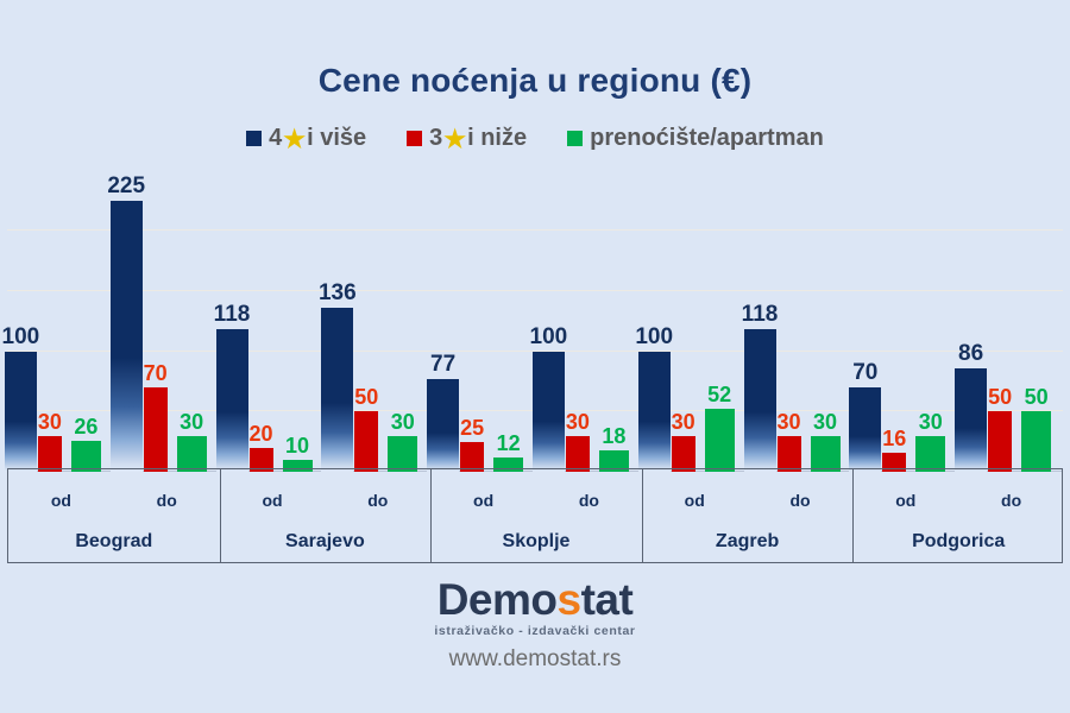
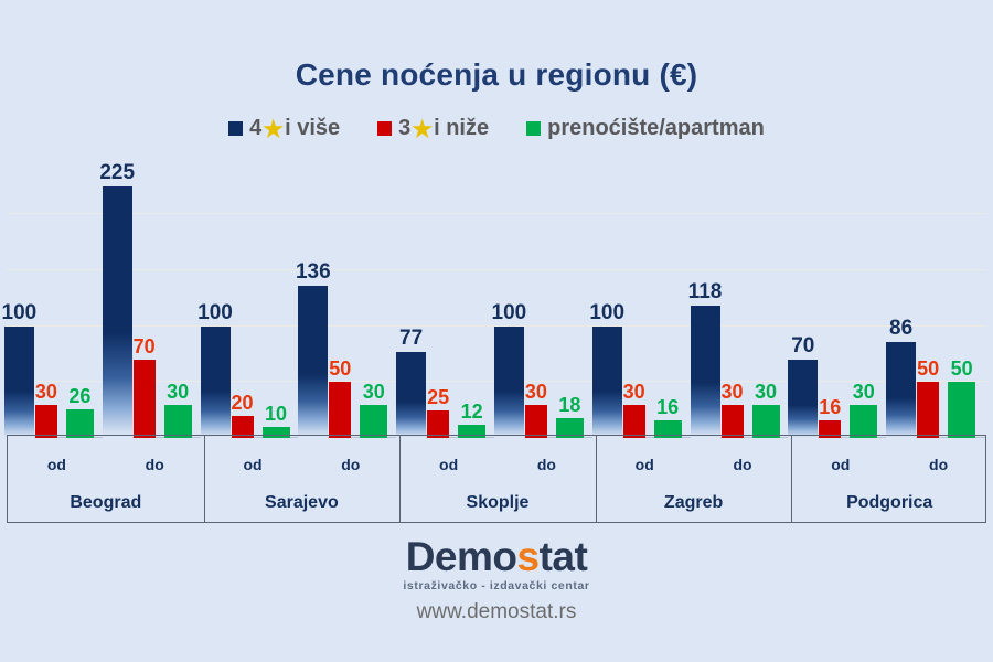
4 ★ i više/Sarajevo od: 118 -> 100
prenoćište/apartman/Zagreb od: 52 -> 16
